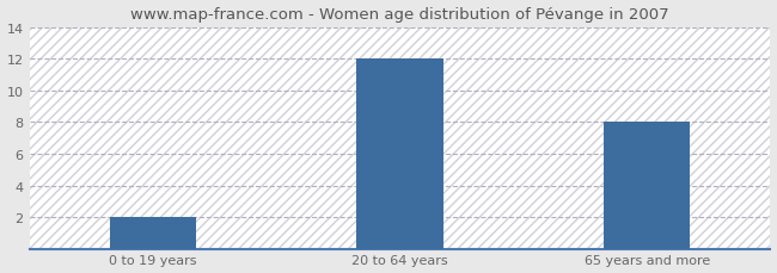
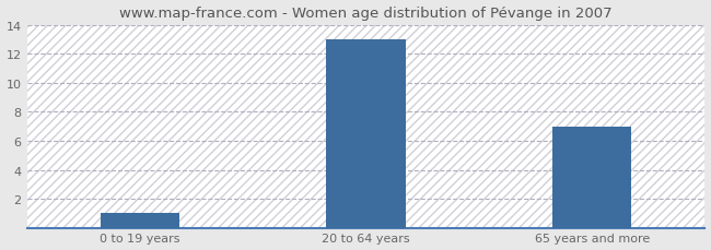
0 to 19 years: 2 -> 1
20 to 64 years: 12 -> 13
65 years and more: 8 -> 7
